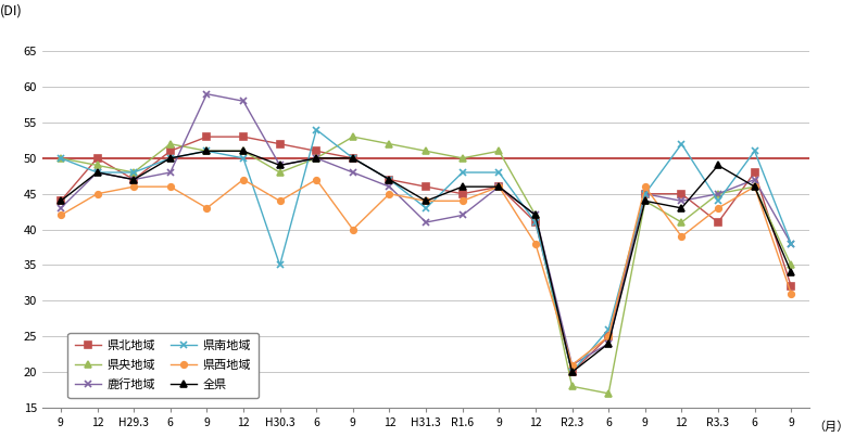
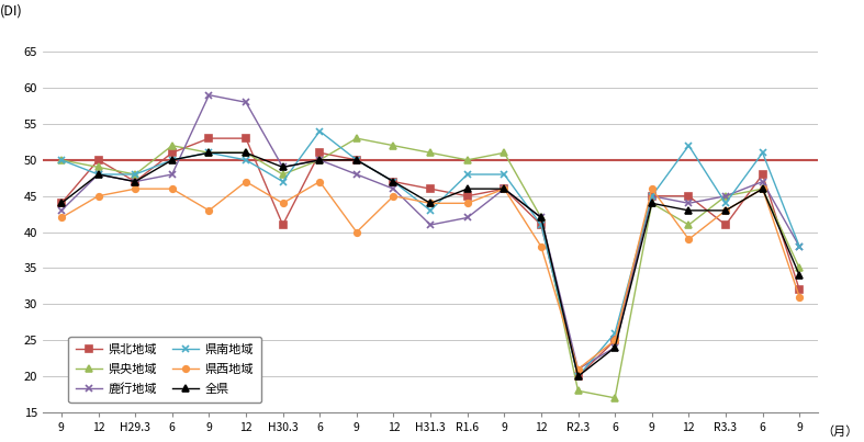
県北地域/H30.3: 52 -> 41
県南地域/H30.3: 35 -> 47
全県/R3.3: 49 -> 43
